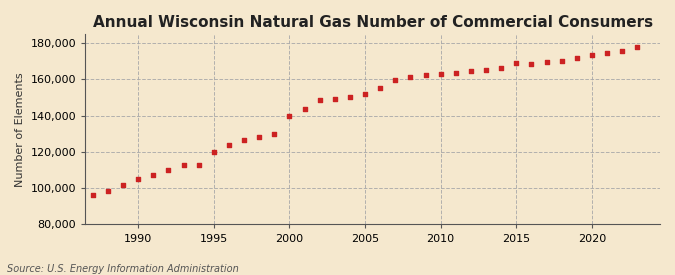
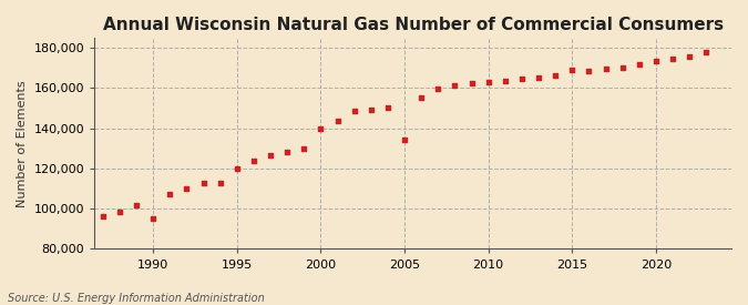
1990: 105,000 -> 95,000
2005: 152,000 -> 134,000
